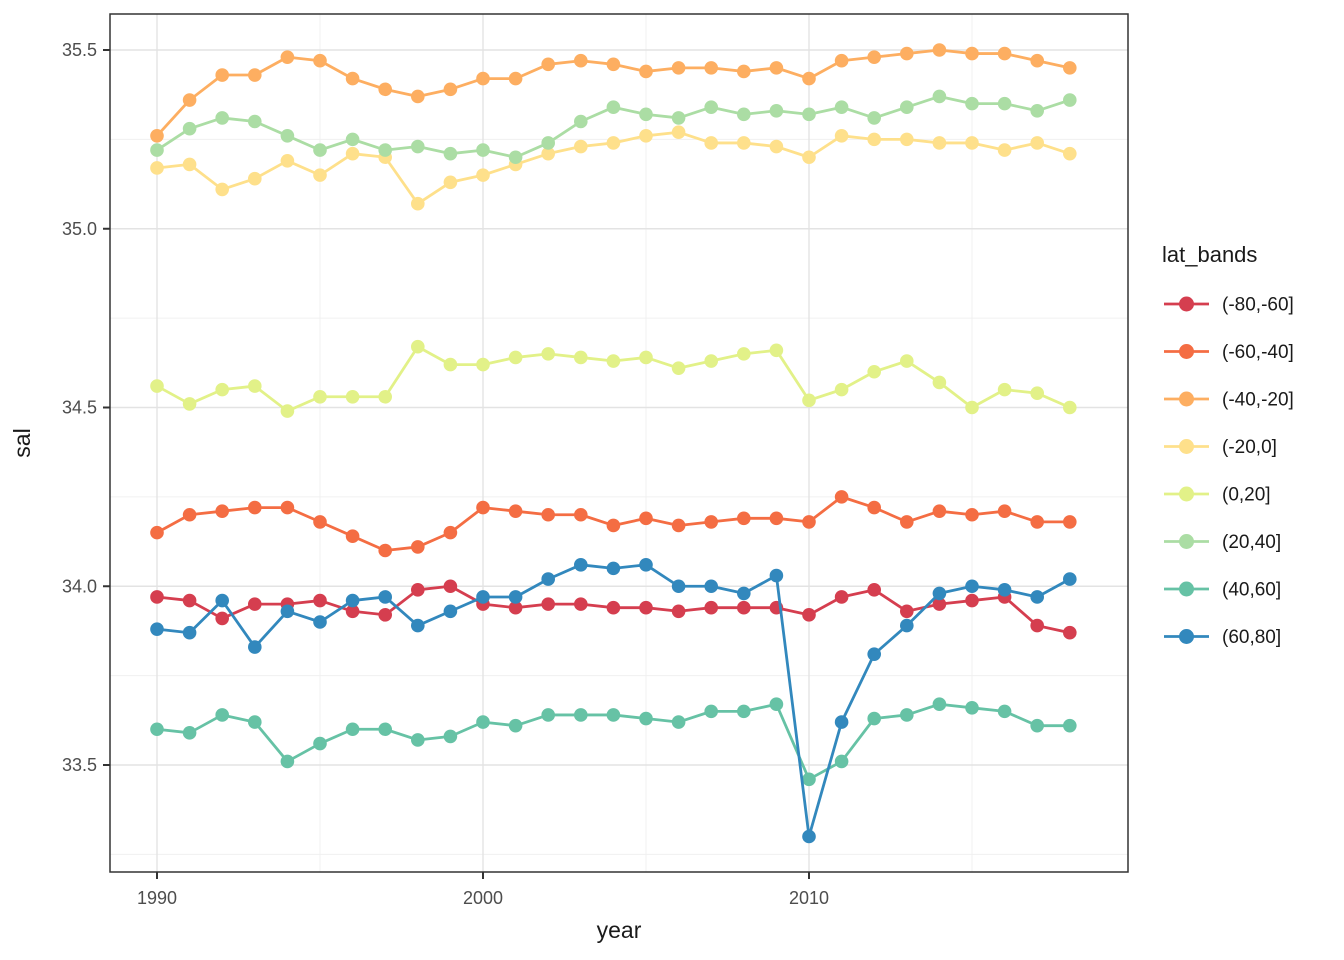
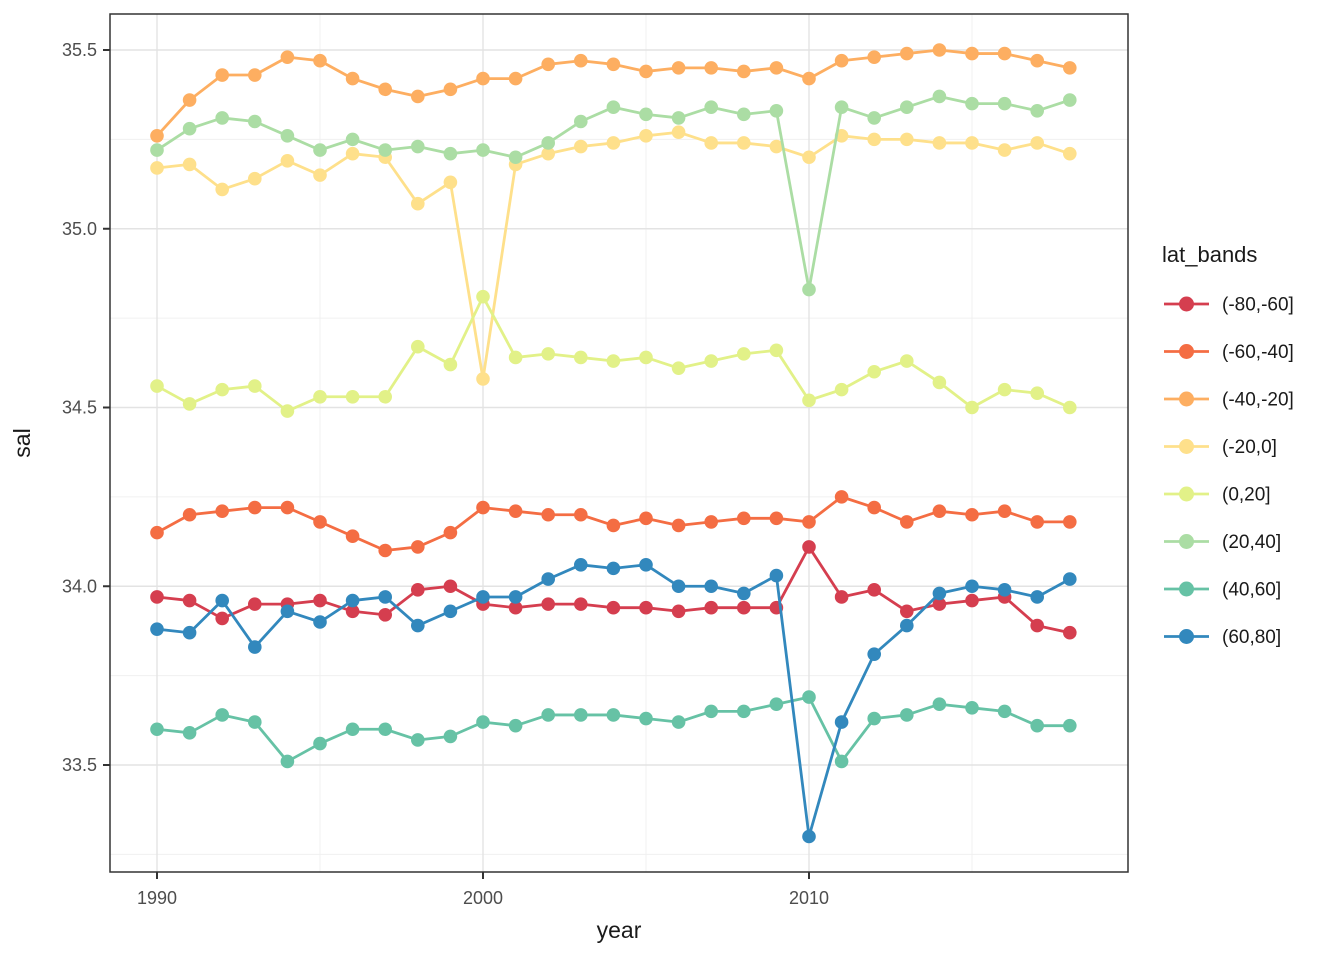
(-20,0]/2000: 35.15 -> 34.58
(0,20]/2000: 34.62 -> 34.81
(-80,-60]/2010: 33.92 -> 34.11
(20,40]/2010: 35.32 -> 34.83
(40,60]/2010: 33.46 -> 33.69
